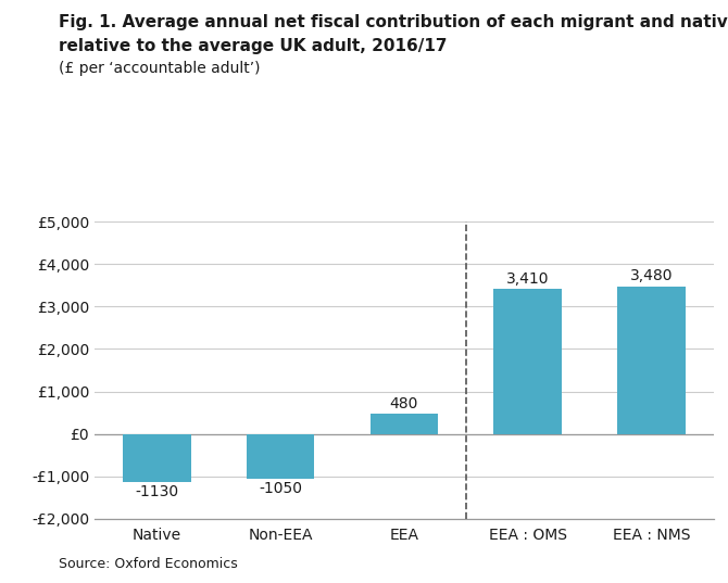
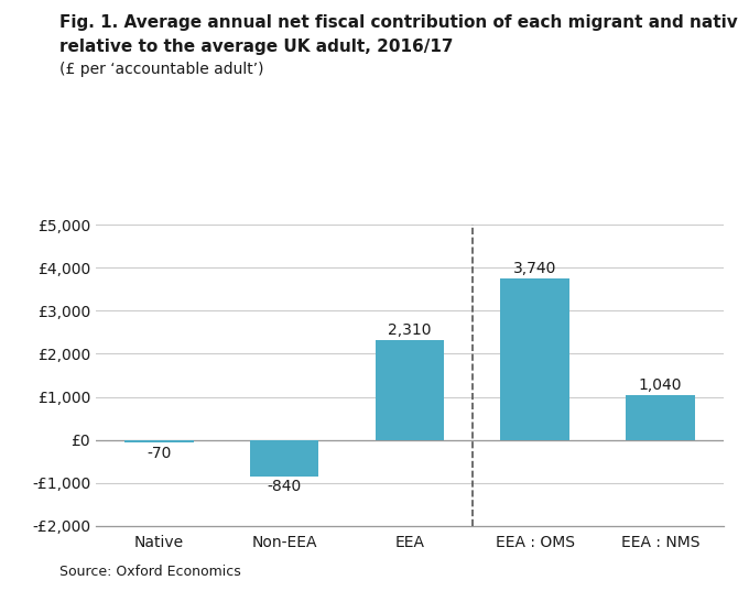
Native: -1130 -> -70
Non-EEA: -1050 -> -840
EEA: 480 -> 2,310
EEA : OMS: 3,410 -> 3,740
EEA : NMS: 3,480 -> 1,040
